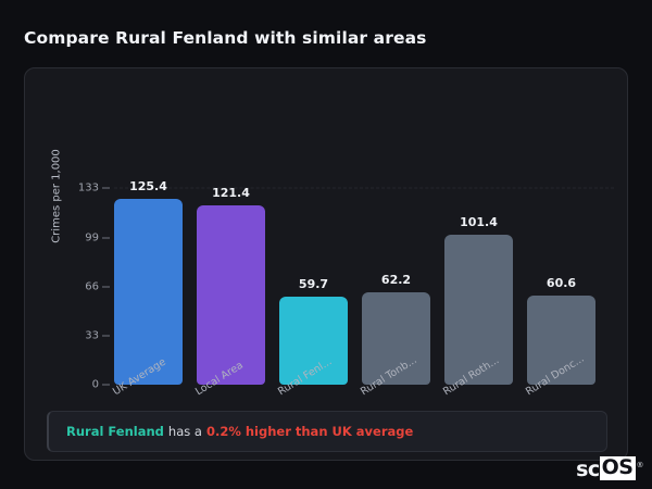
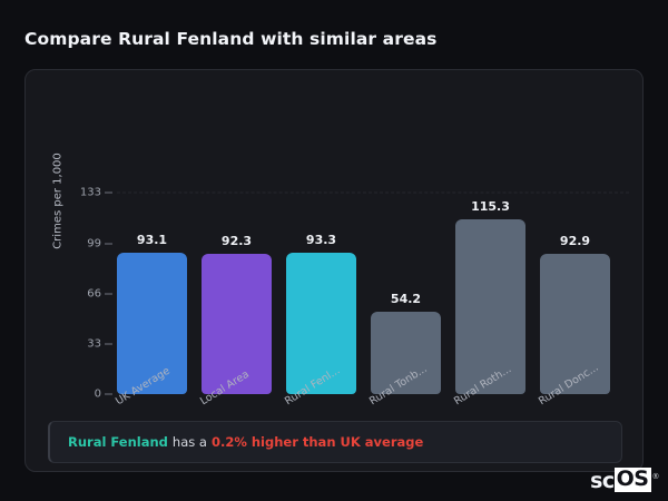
UK Average: 125.4 -> 93.1
Local Area: 121.4 -> 92.3
Rural Fenl...: 59.7 -> 93.3
Rural Tonb...: 62.2 -> 54.2
Rural Roth...: 101.4 -> 115.3
Rural Donc...: 60.6 -> 92.9
